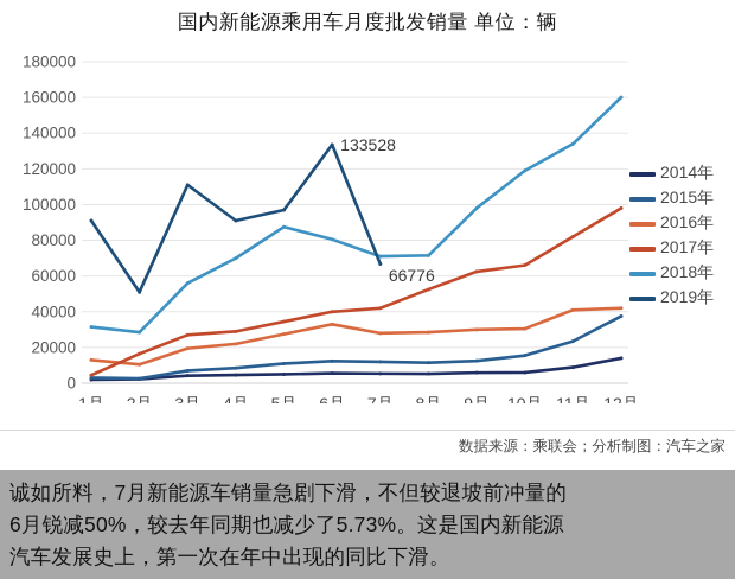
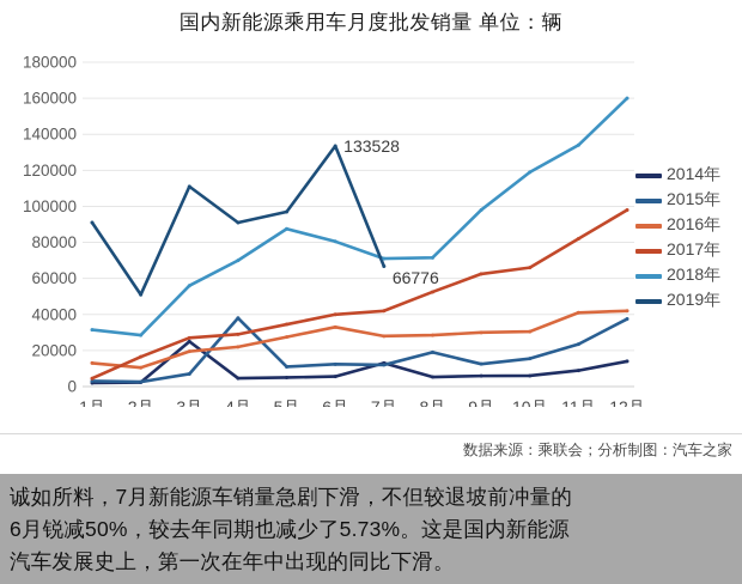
2014年/3月: 4000 -> 25000
2015年/4月: 8000 -> 38000
2014年/7月: 5000 -> 13000
2015年/8月: 12000 -> 19000
